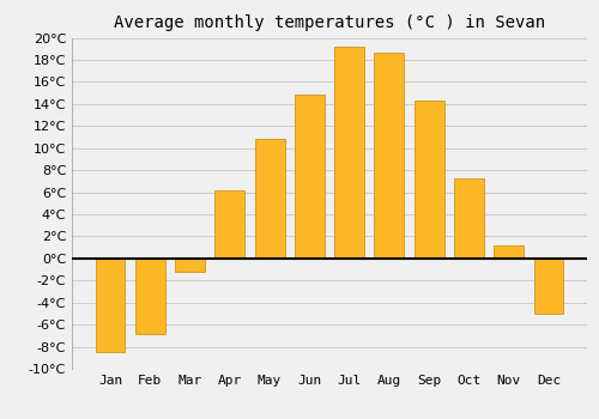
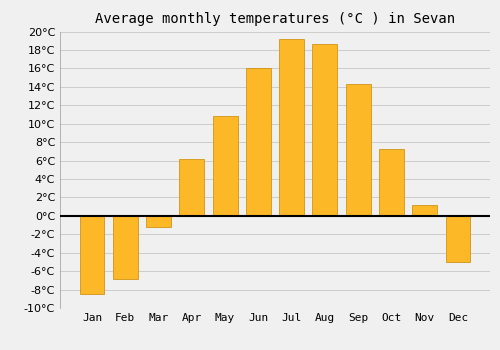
Jun: 14.9°C -> 16.0°C
